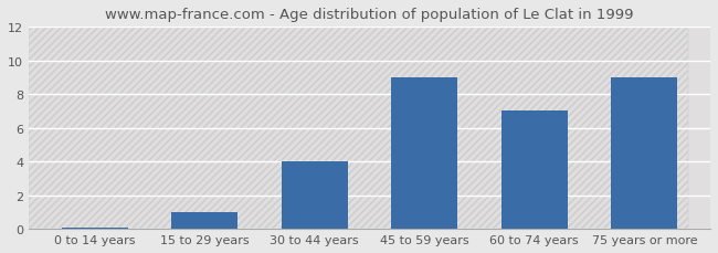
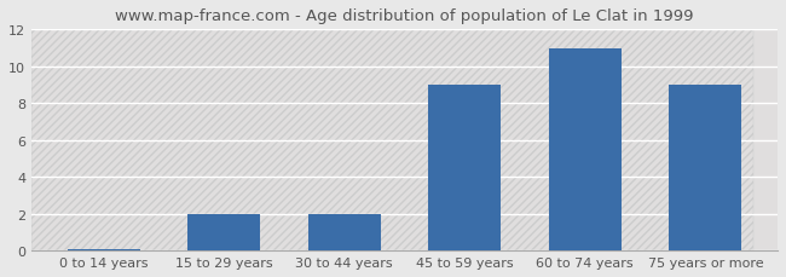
15 to 29 years: 1.0 -> 2.0
30 to 44 years: 4.0 -> 2.0
60 to 74 years: 7.0 -> 11.0
